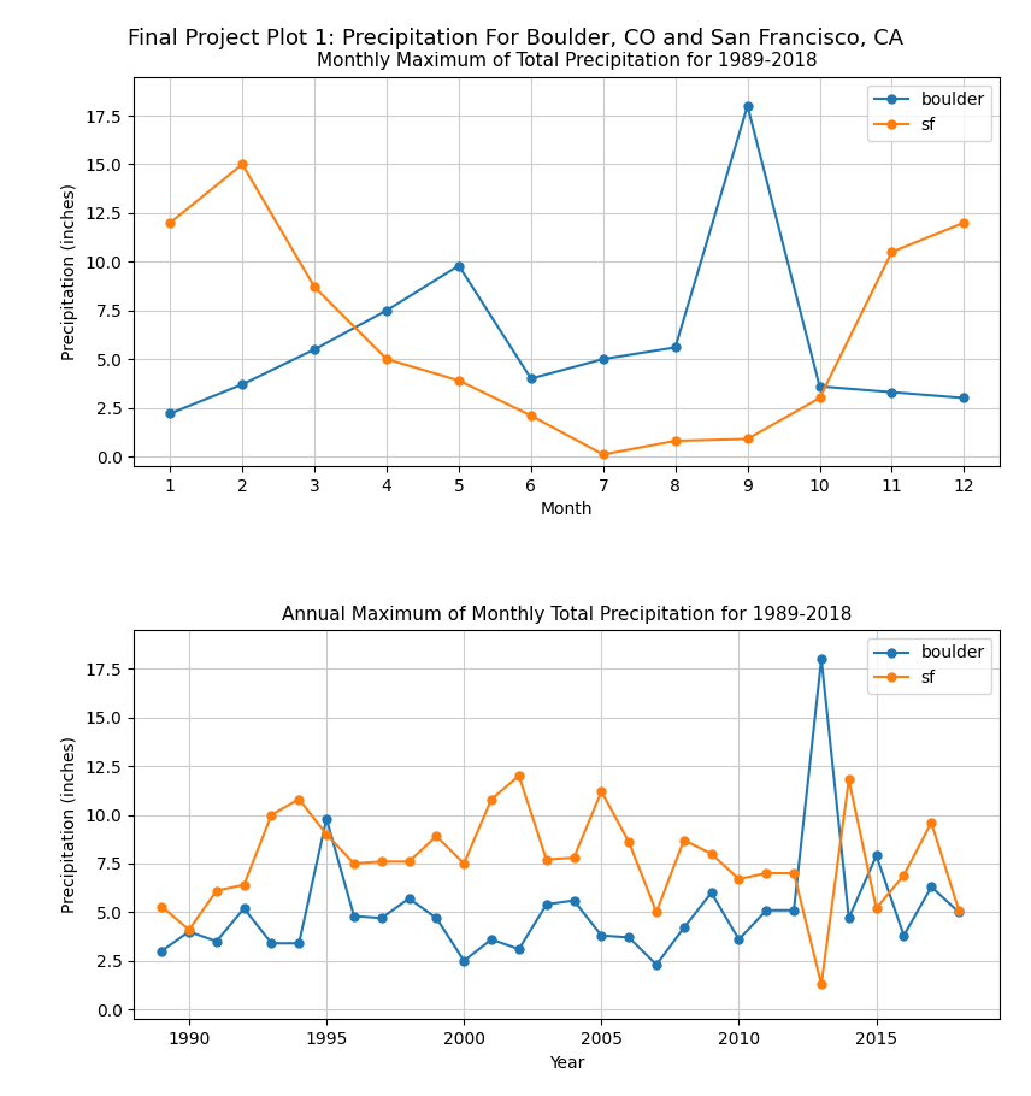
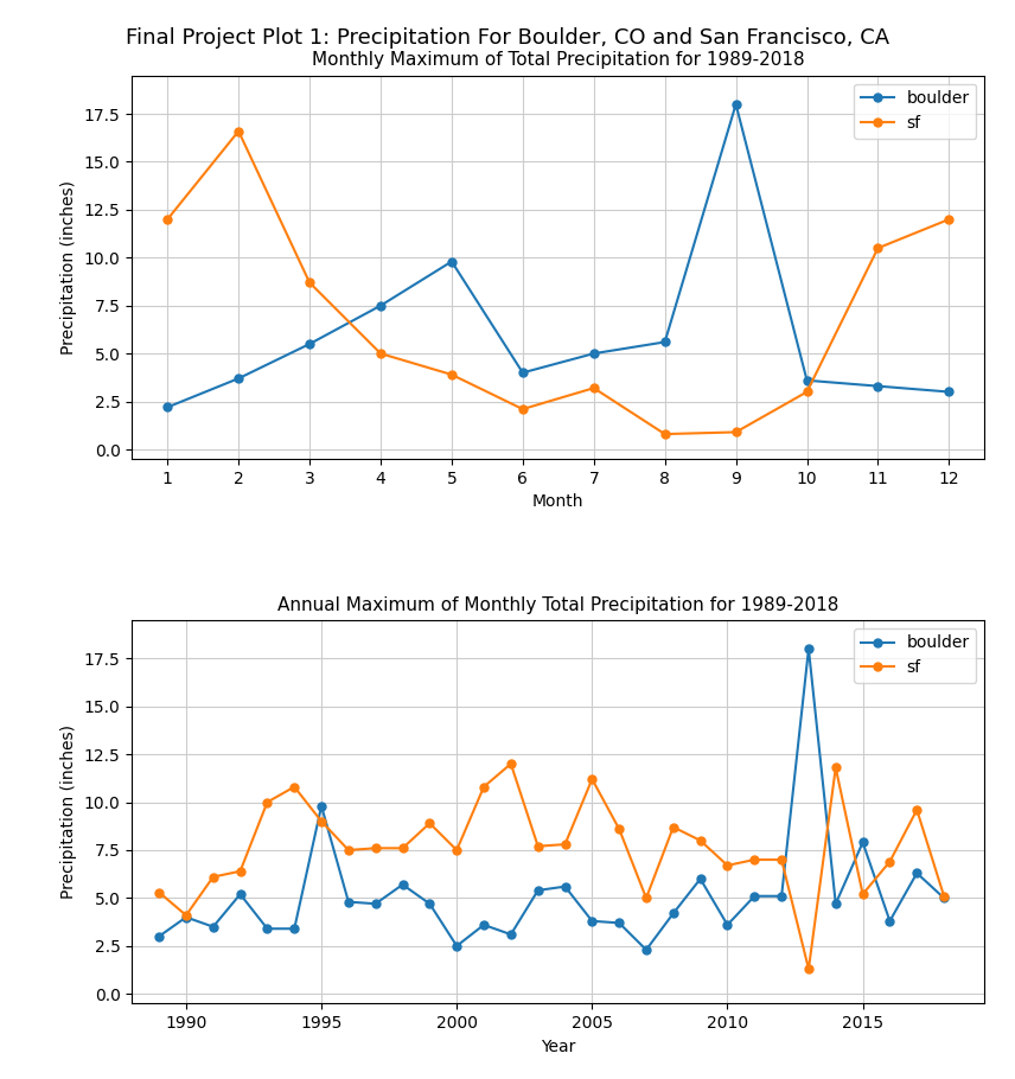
Monthly Maximum of Total Precipitation for 1989-2018/sf/2: 15.0 -> 16.6
Monthly Maximum of Total Precipitation for 1989-2018/sf/7: 0.1 -> 3.2
